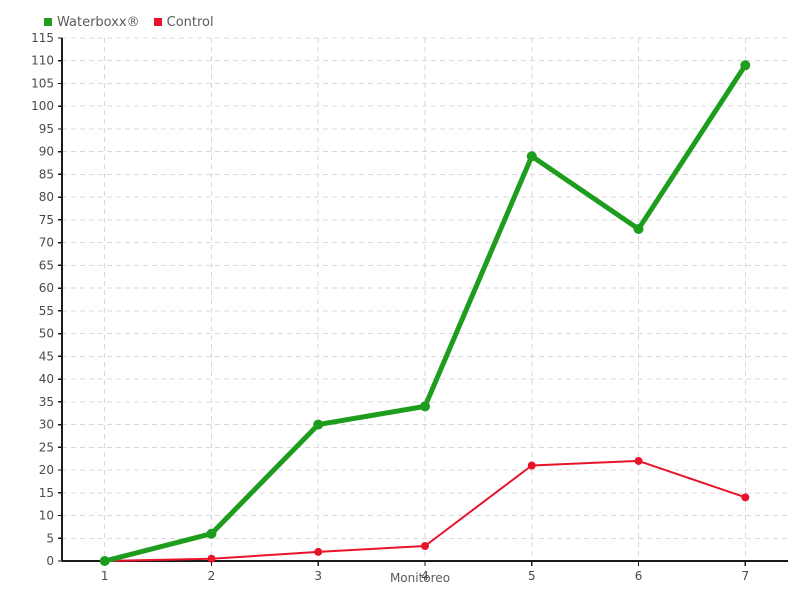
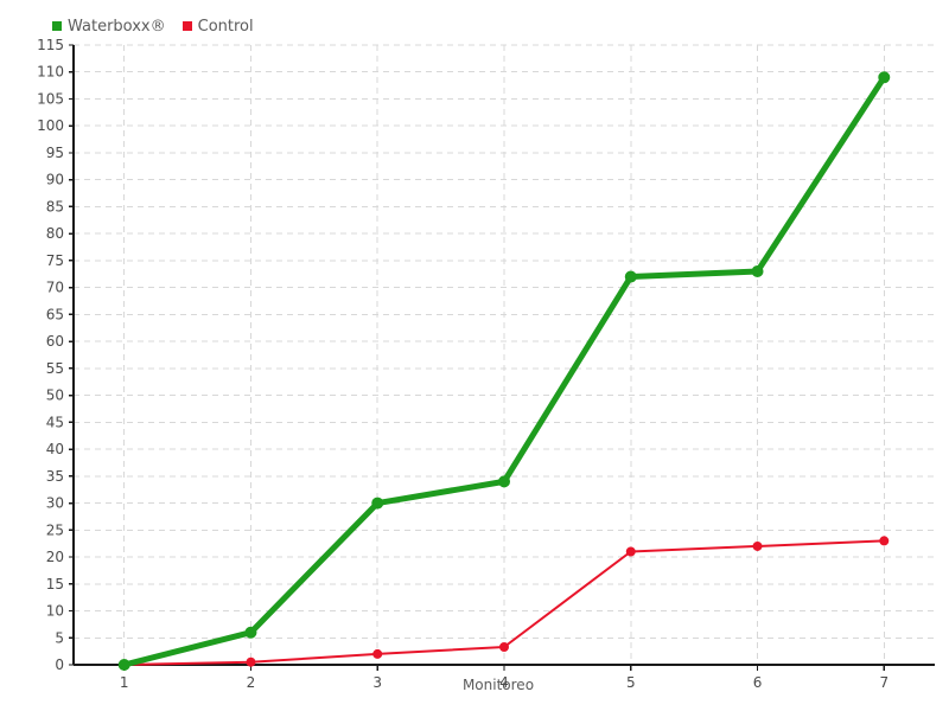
Waterboxx®/5: 89 -> 72
Control/7: 14 -> 23
